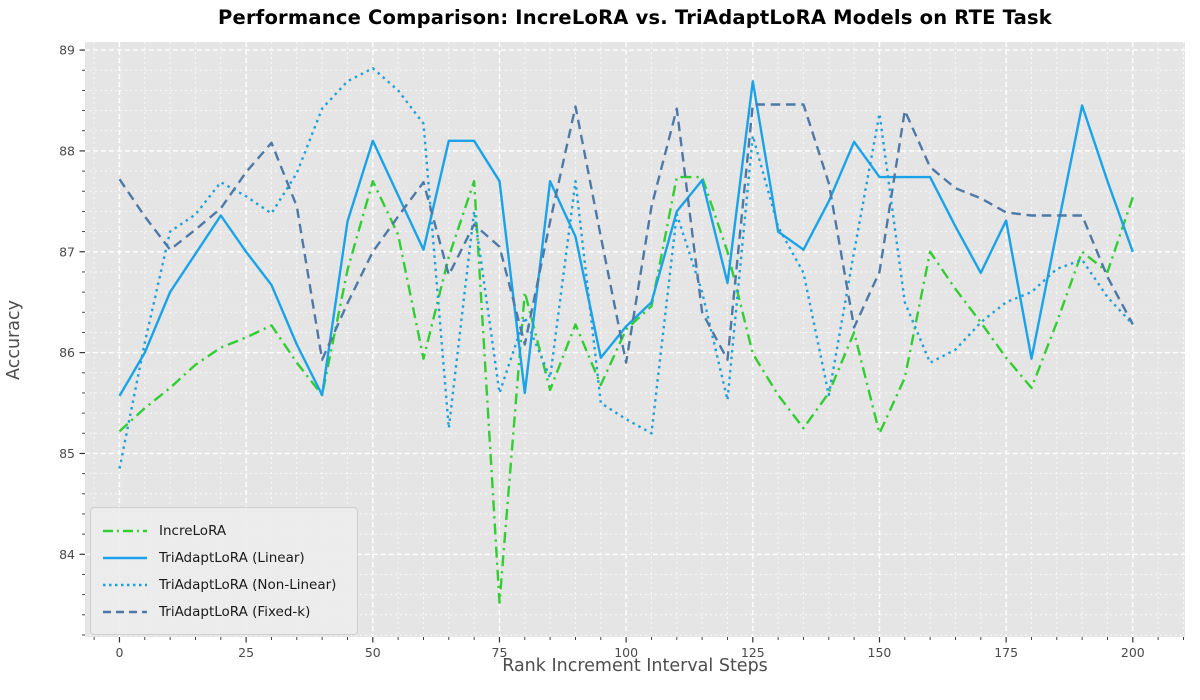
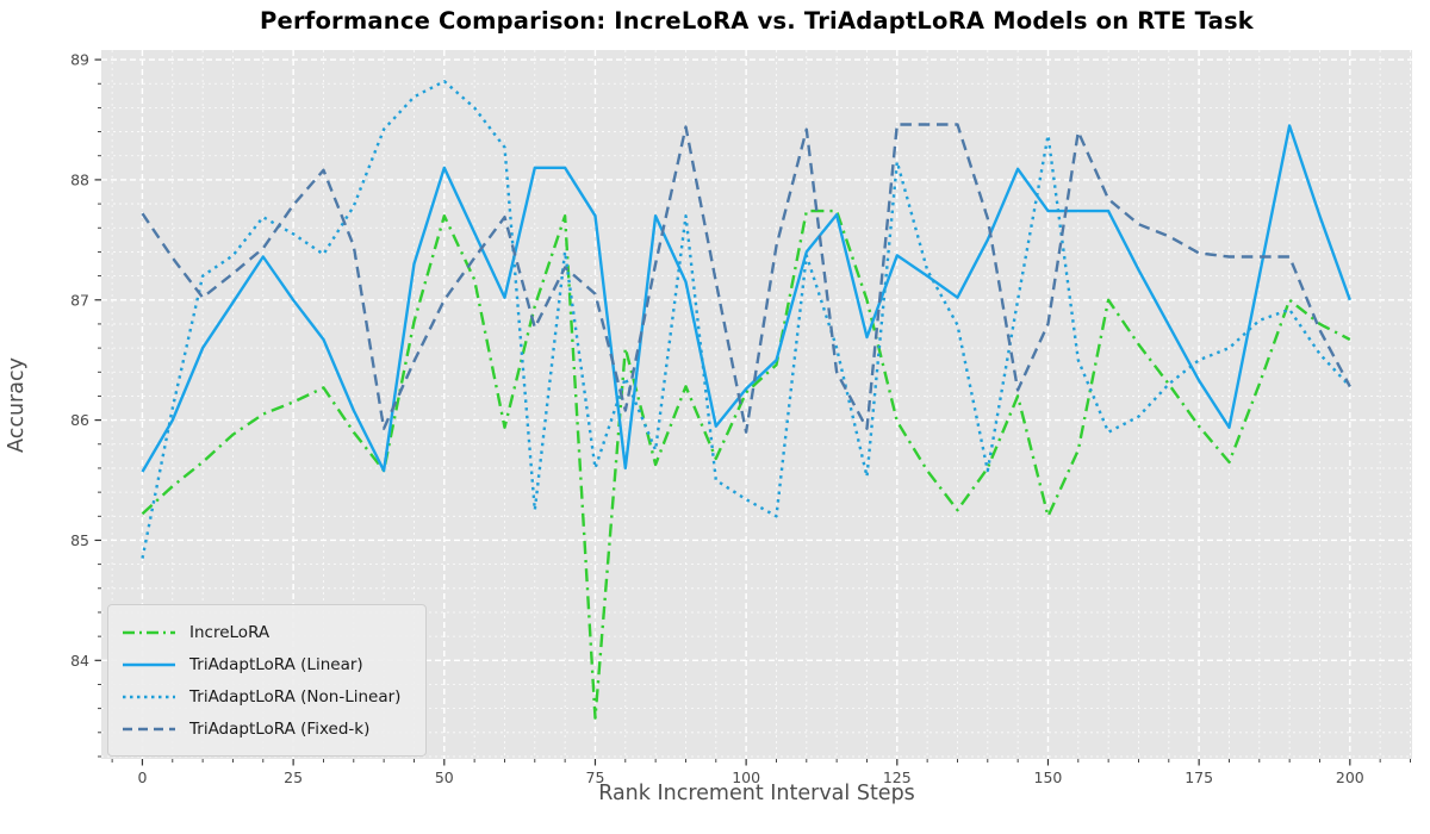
TriAdaptLoRA (Linear)/125: 88.69 -> 87.37
TriAdaptLoRA (Linear)/175: 87.31 -> 86.33
IncreLoRA/200: 87.54 -> 86.67
